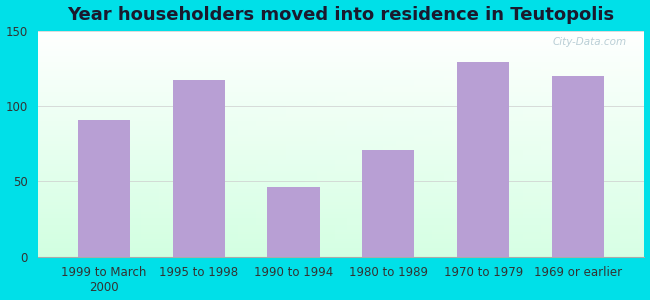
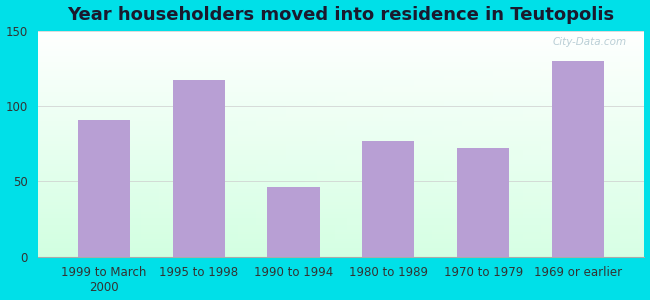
1980 to 1989: 71 -> 77
1970 to 1979: 129 -> 72
1969 or earlier: 120 -> 130
